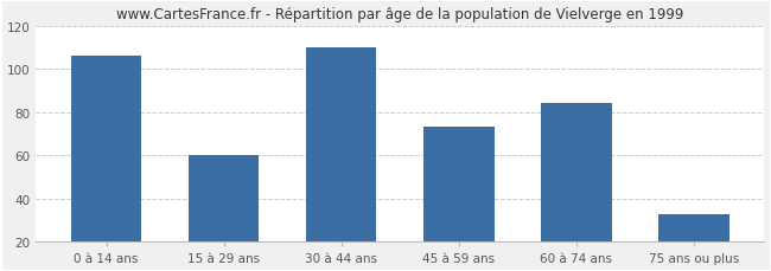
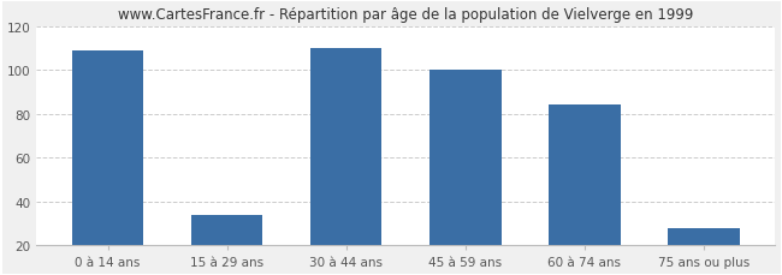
0 à 14 ans: 106 -> 109
15 à 29 ans: 60 -> 34
45 à 59 ans: 73 -> 100
75 ans ou plus: 33 -> 28
